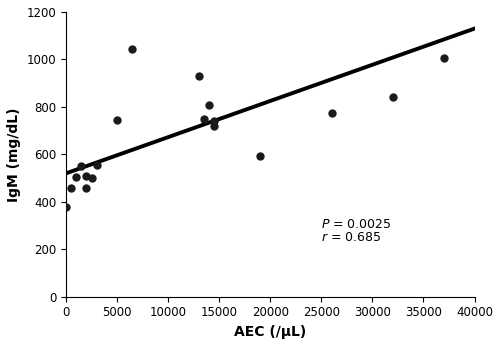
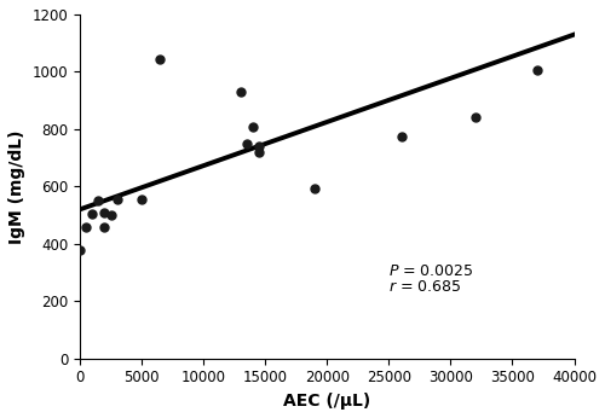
5000: 745 -> 555
